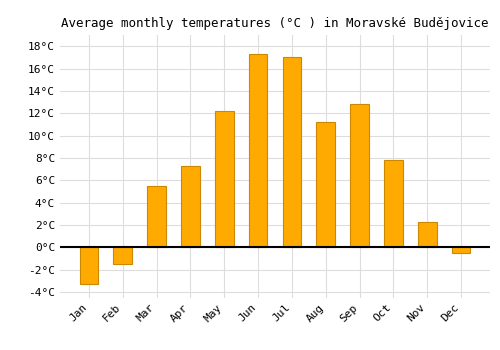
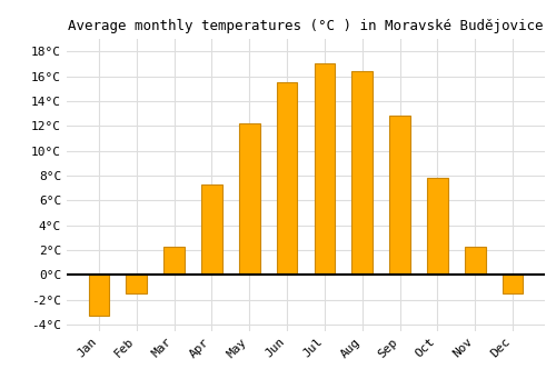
Mar: 5.5°C -> 2.3°C
Jun: 17.3°C -> 15.5°C
Aug: 11.2°C -> 16.4°C
Dec: -0.5°C -> -1.5°C
